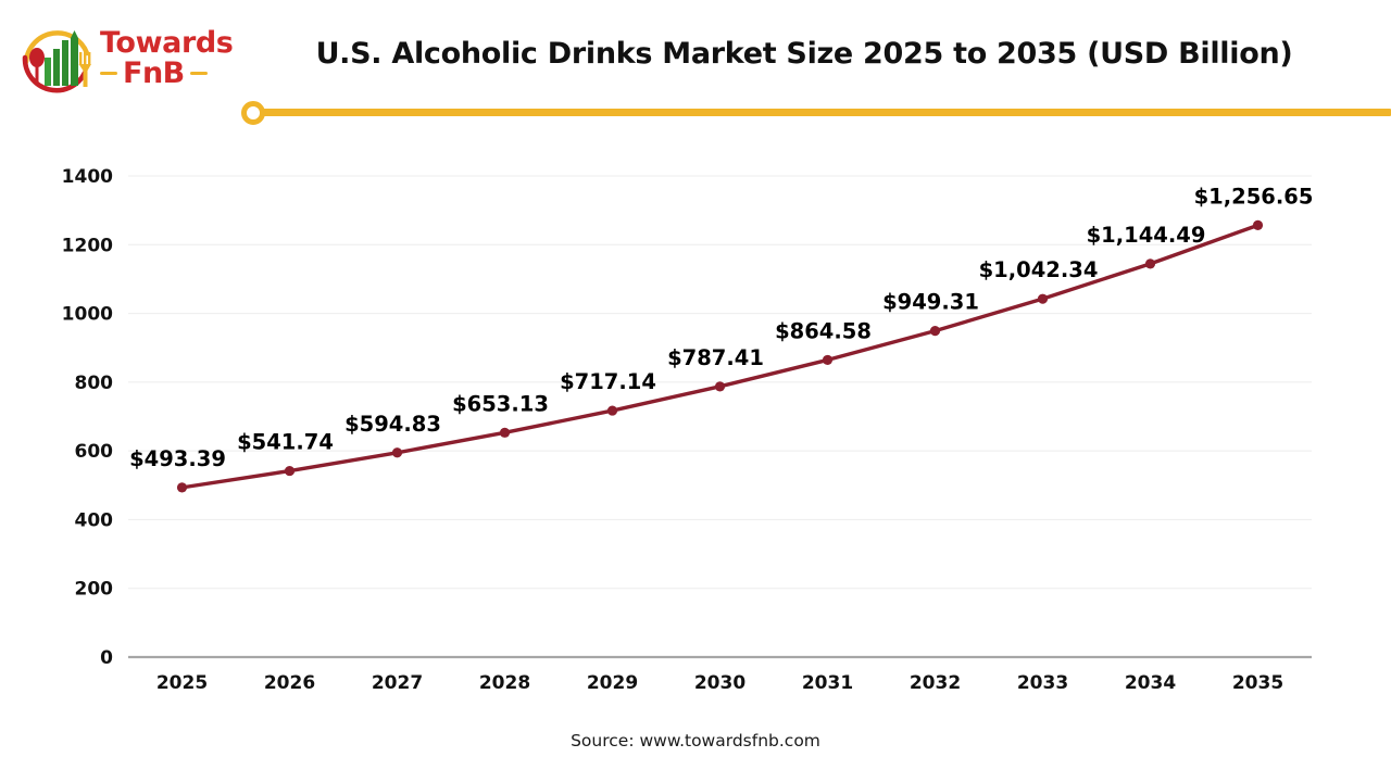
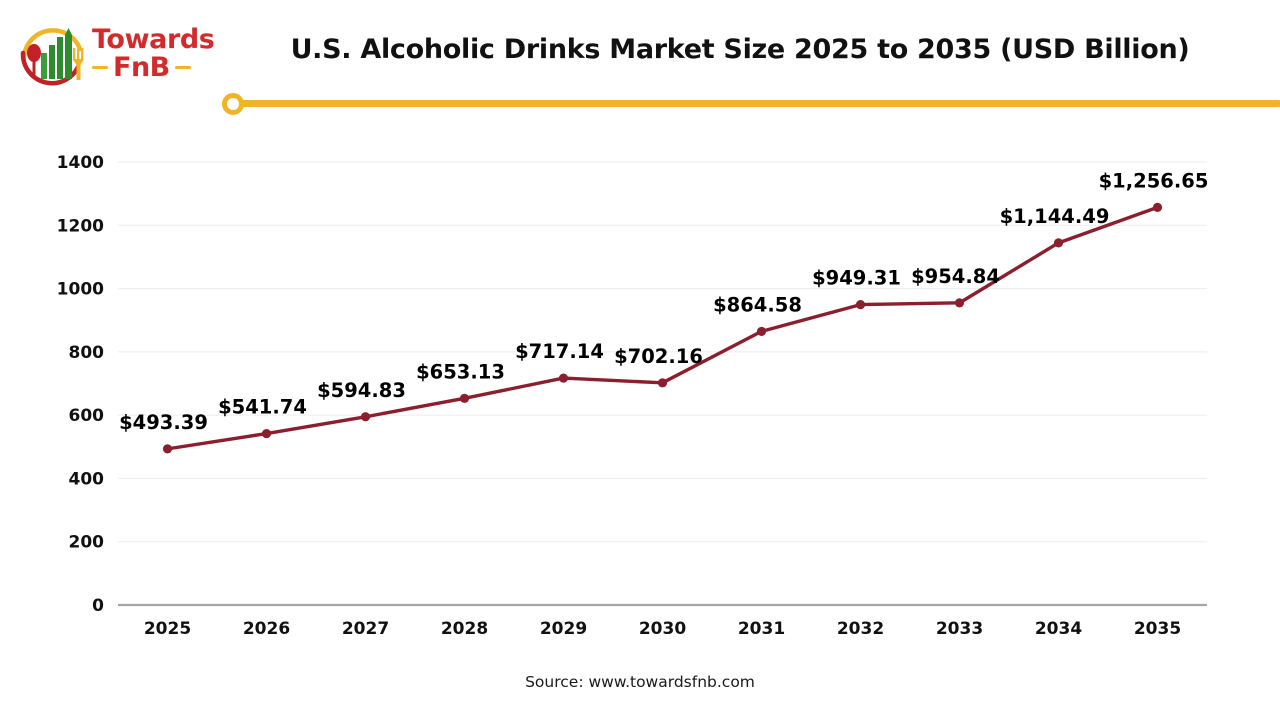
2030: $787.41 -> $702.16
2033: $1,042.34 -> $954.84
